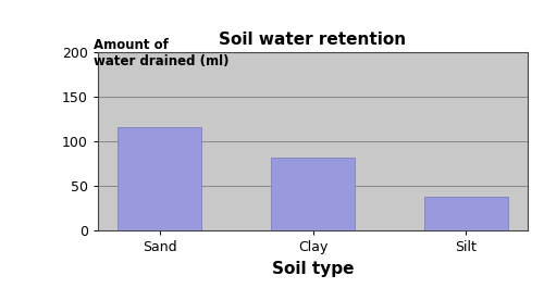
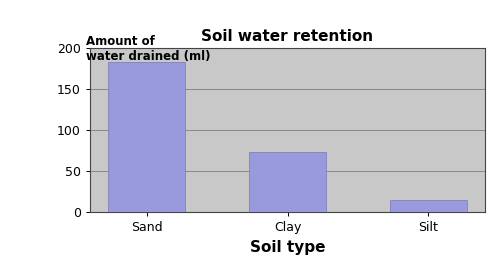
Sand: 116 -> 183
Clay: 82 -> 73
Silt: 38 -> 15
